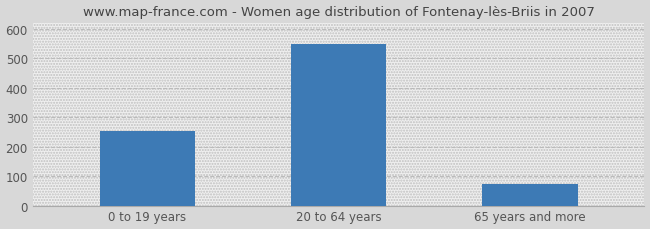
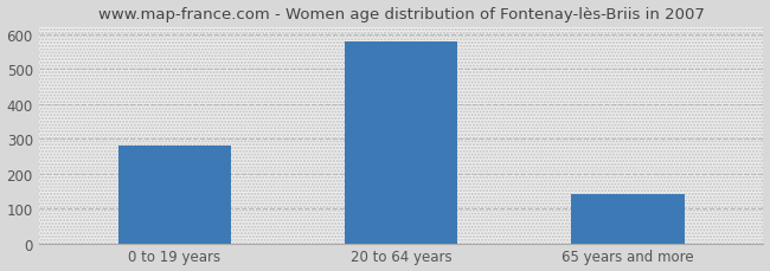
0 to 19 years: 252 -> 280
20 to 64 years: 547 -> 580
65 years and more: 72 -> 140
